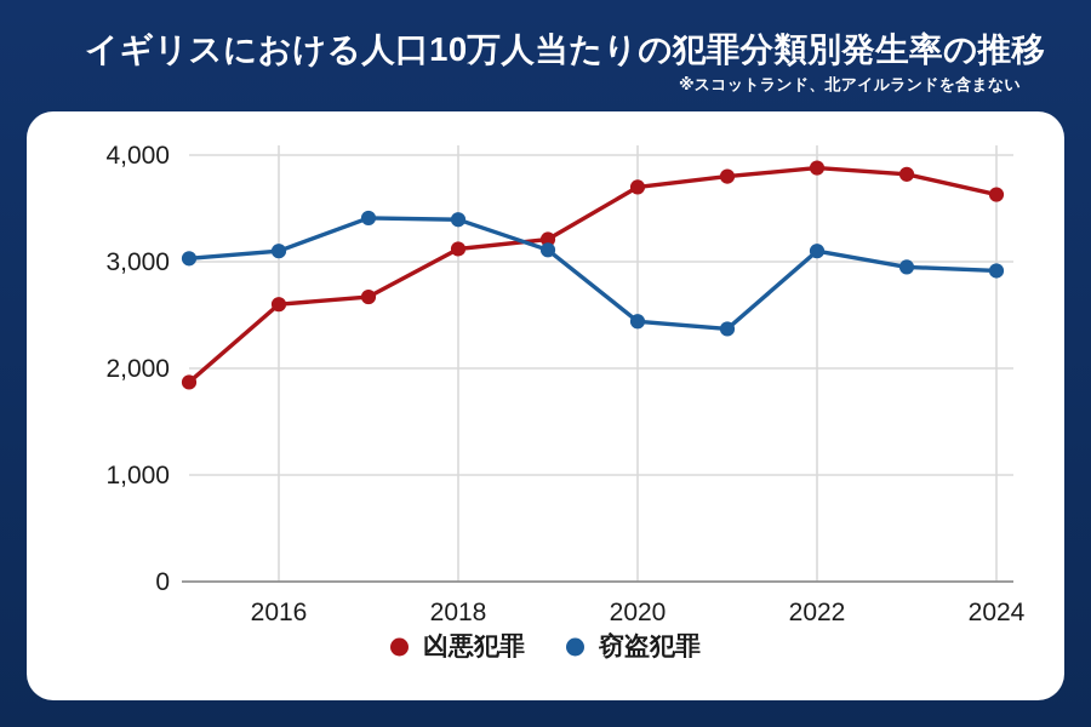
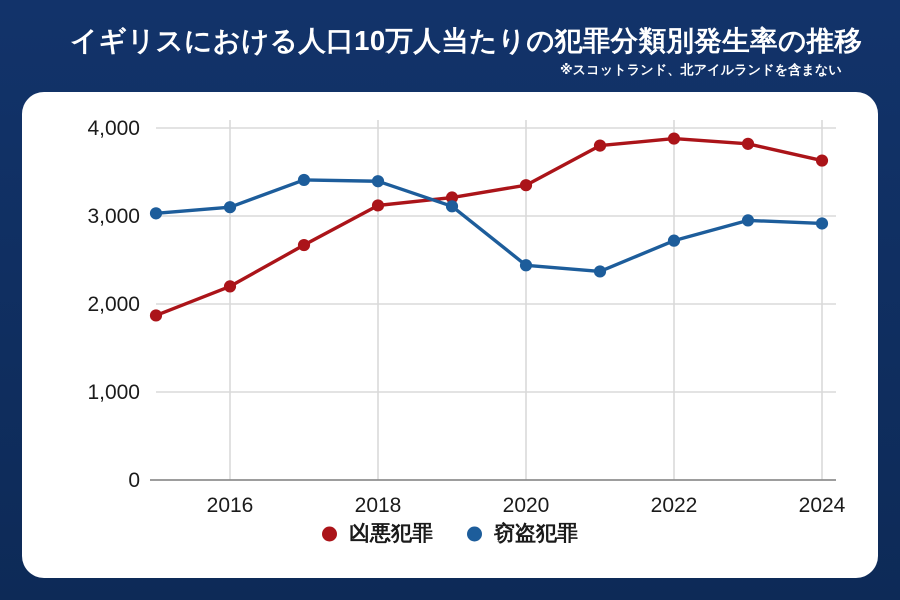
凶悪犯罪/2016: 2600 -> 2200
凶悪犯罪/2020: 3700 -> 3400
窃盗犯罪/2022: 3100 -> 2700
